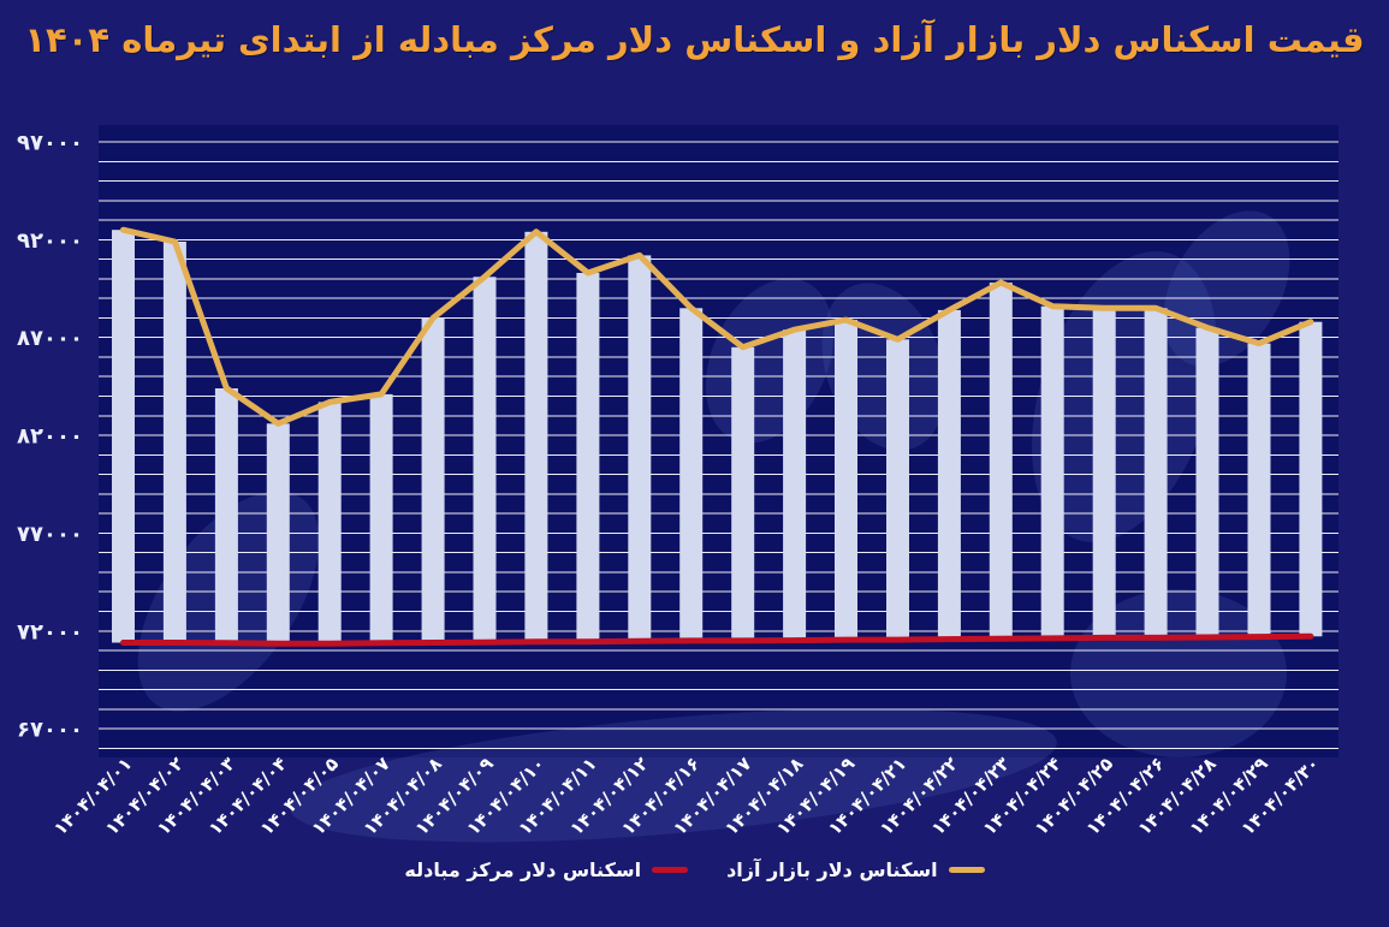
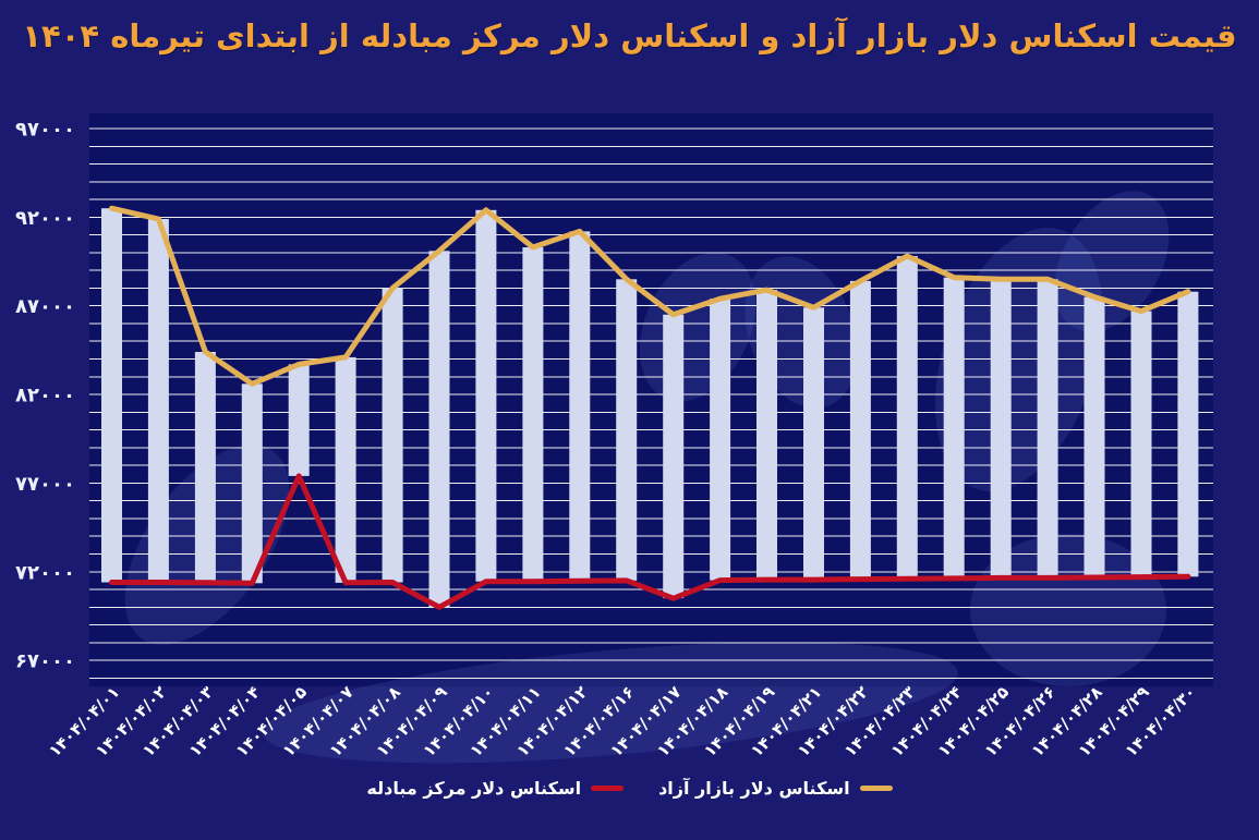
اسکناس دلار مرکز مبادله/۱۴۰۴/۰۴/۰۵: 71400 -> 77400
اسکناس دلار مرکز مبادله/۱۴۰۴/۰۴/۰۹: 71400 -> 70000
اسکناس دلار مرکز مبادله/۱۴۰۴/۰۴/۱۷: 71500 -> 70500
